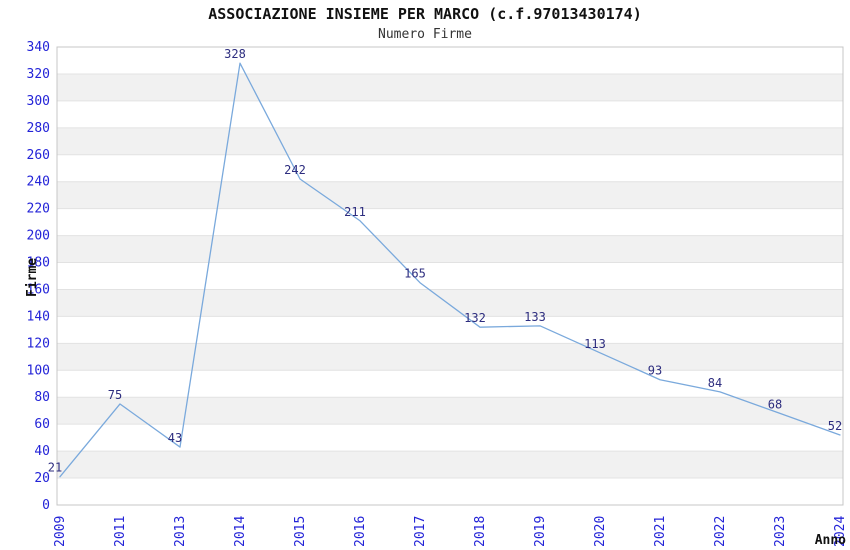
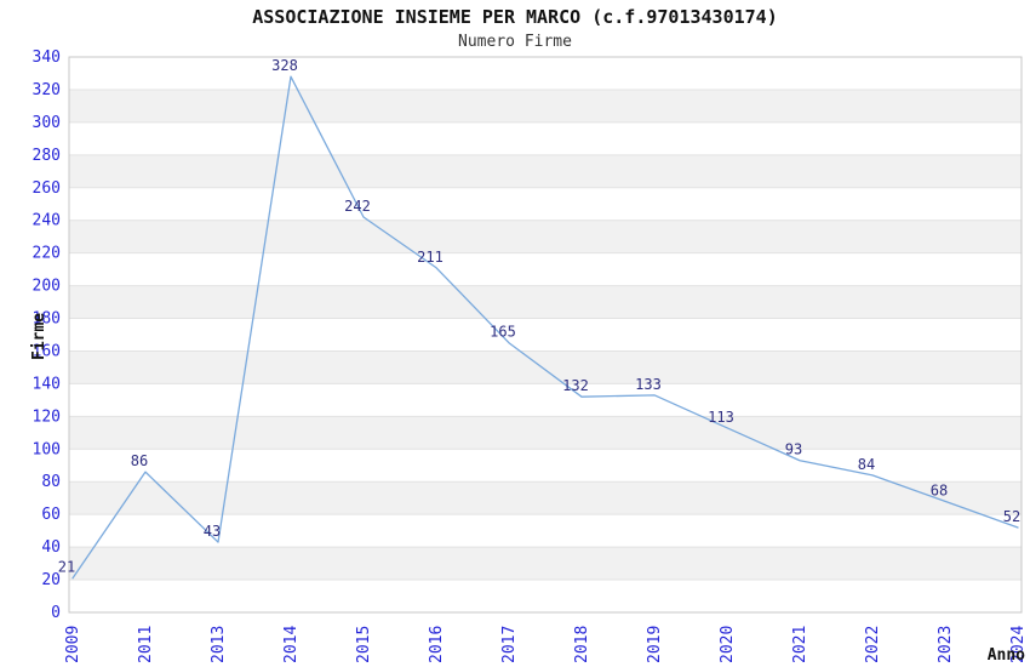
2011: 75 -> 86
